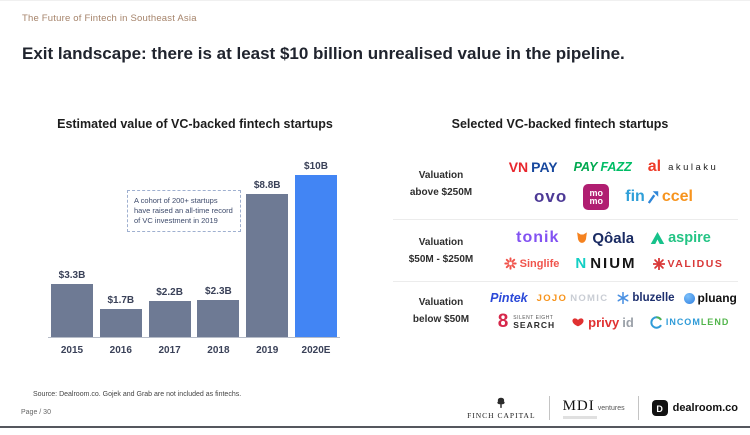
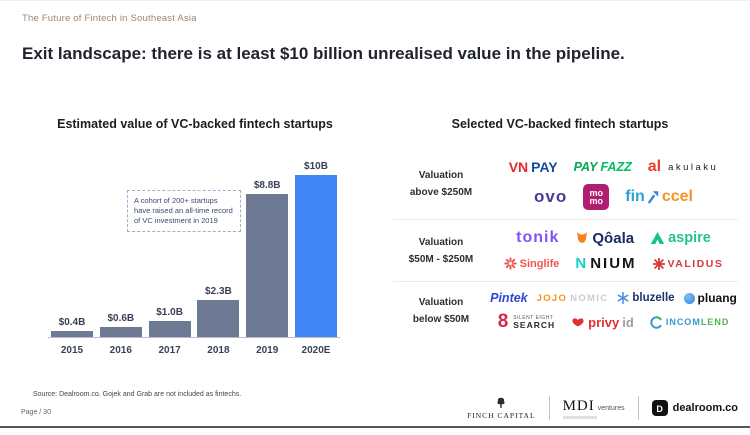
2015: $3.3B -> $0.4B
2016: $1.7B -> $0.6B
2017: $2.2B -> $1.0B
